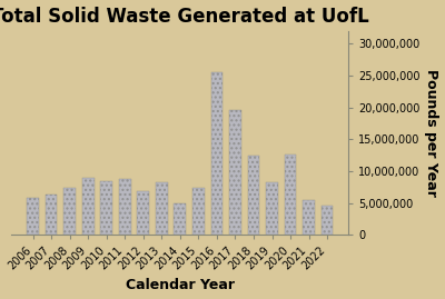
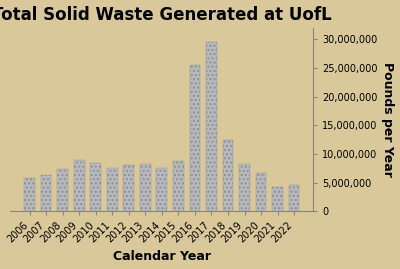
2011: 8,800,000 -> 7,600,000
2012: 6,800,000 -> 8,000,000
2014: 5,000,000 -> 7,500,000
2015: 7,400,000 -> 8,800,000
2017: 19,600,000 -> 29,500,000
2020: 12,600,000 -> 6,700,000
2021: 5,400,000 -> 4,200,000
